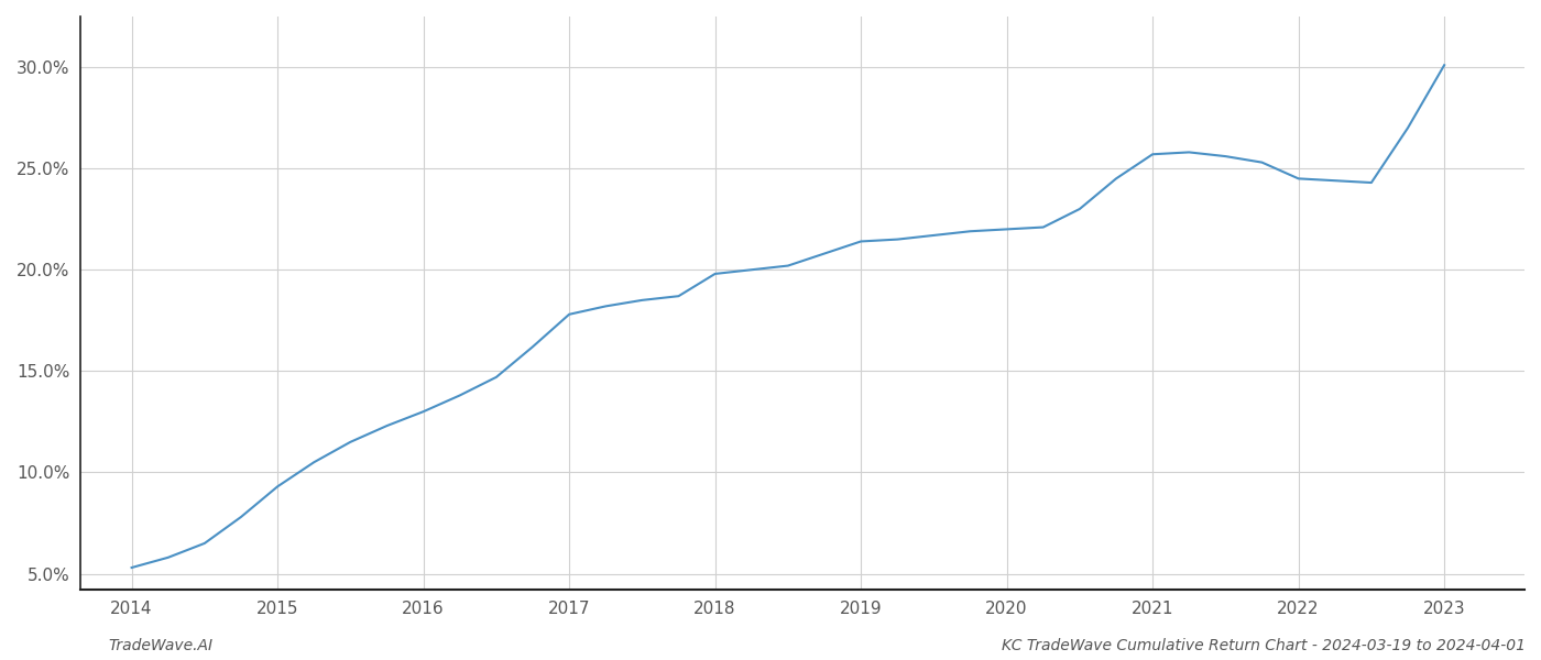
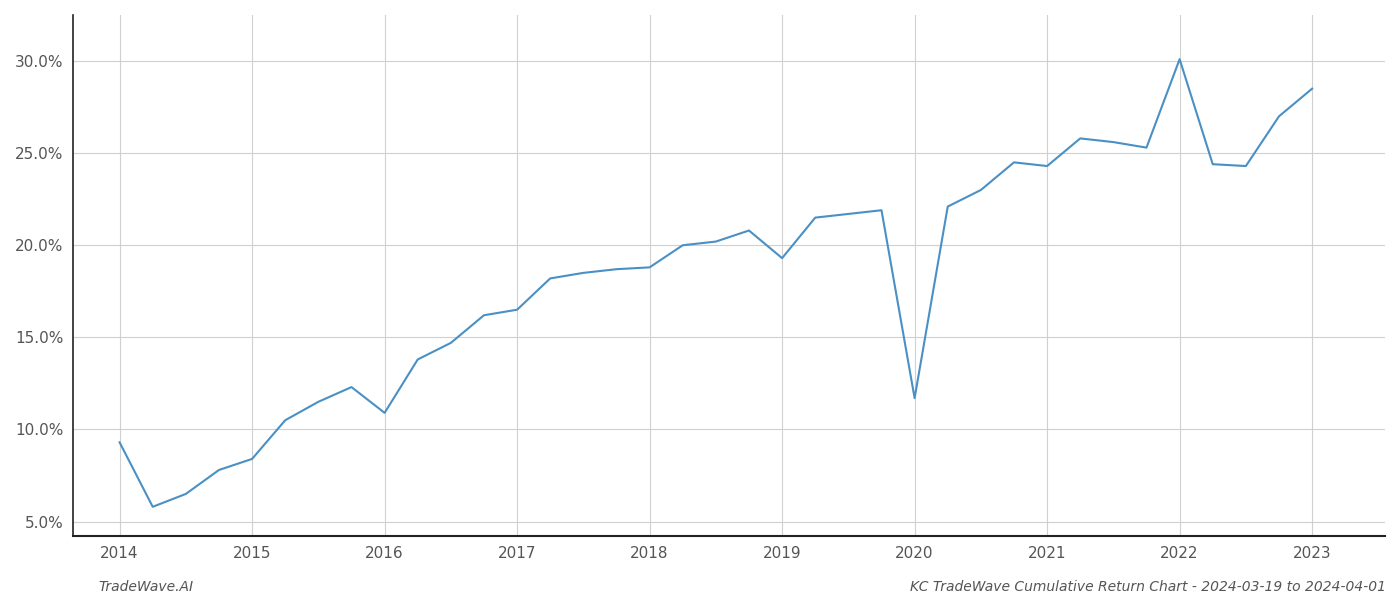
2014: 5.3% -> 9.3%
2015: 9.3% -> 8.4%
2016: 13.0% -> 10.9%
2017: 17.8% -> 16.5%
2018: 19.8% -> 18.8%
2019: 21.4% -> 19.3%
2020: 22.0% -> 11.7%
2021: 25.7% -> 24.3%
2022: 24.5% -> 30.1%
2023: 30.1% -> 28.5%
